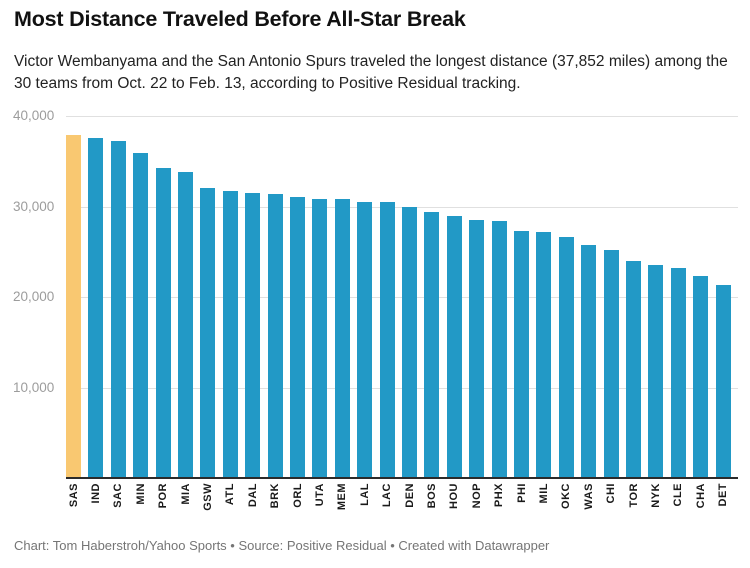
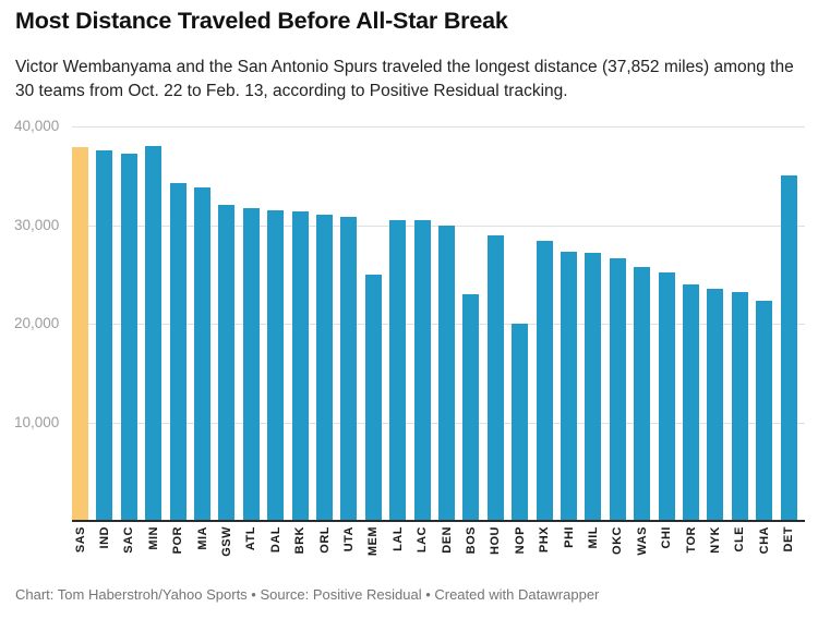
MIN: 36000 -> 38000
MEM: 31000 -> 25000
BOS: 29000 -> 23000
NOP: 29000 -> 20000
DET: 21000 -> 35000
